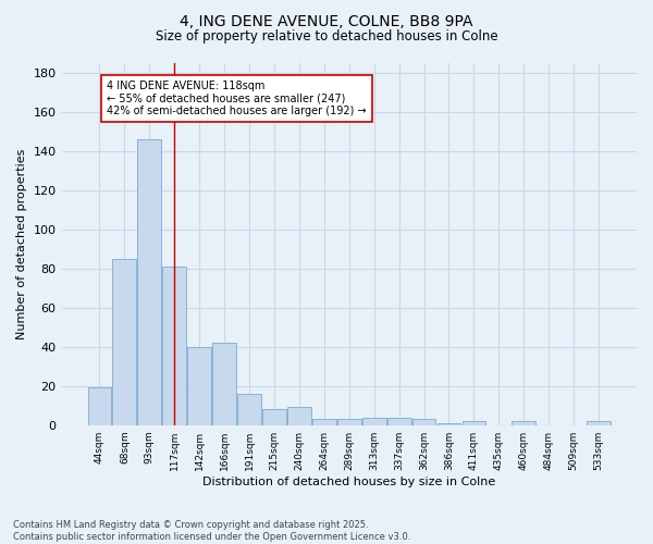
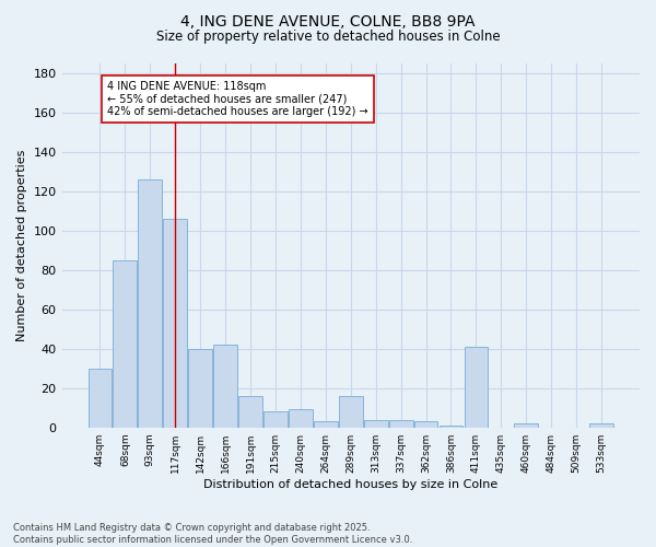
44sqm: 19 -> 30
93sqm: 146 -> 126
117sqm: 81 -> 106
289sqm: 3 -> 16
411sqm: 2 -> 41
